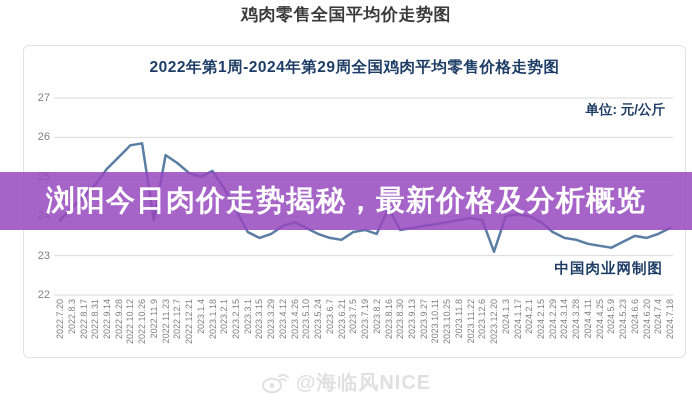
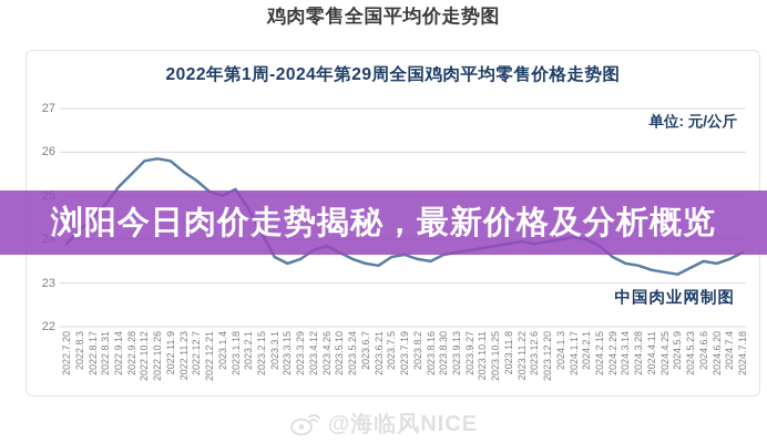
2022.11.9: 23.9 -> 25.8
2023.8.16: 24.2 -> 23.5
2023.12.20: 23.1 -> 23.9
